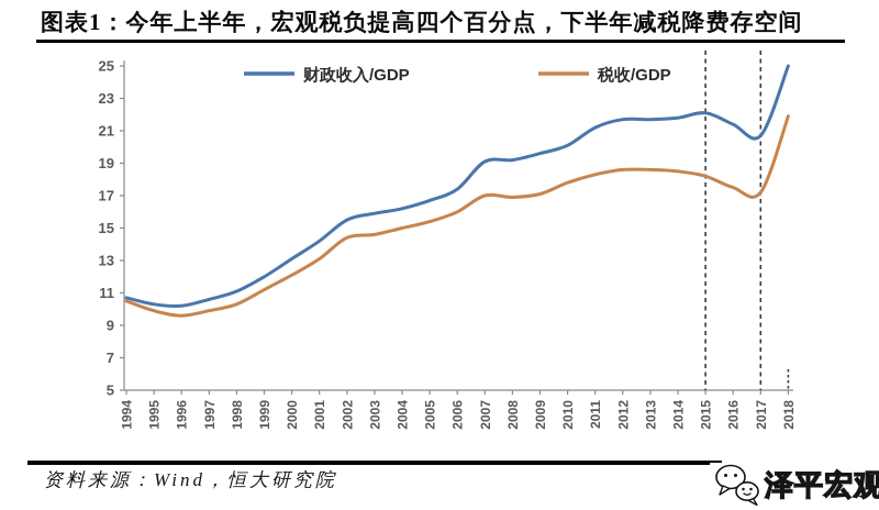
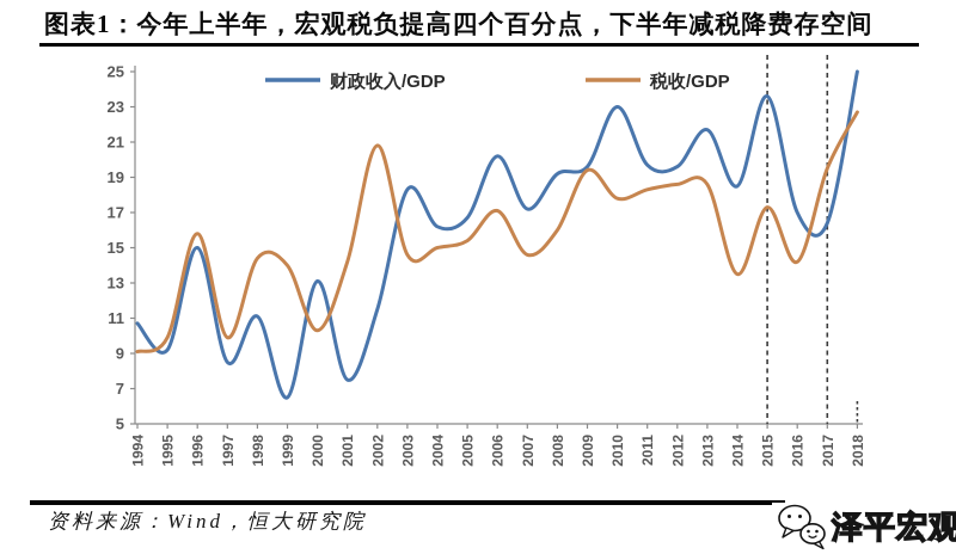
税收/GDP/1994: 10.5 -> 9.1
财政收入/GDP/1995: 10.3 -> 9.2
财政收入/GDP/1996: 10.2 -> 15.0
税收/GDP/1996: 9.6 -> 15.8
财政收入/GDP/1997: 10.6 -> 8.5
税收/GDP/1998: 10.3 -> 14.4
财政收入/GDP/1999: 12.0 -> 6.5
税收/GDP/1999: 11.2 -> 14.0
税收/GDP/2000: 12.1 -> 10.3
财政收入/GDP/2001: 14.2 -> 7.5
税收/GDP/2001: 13.1 -> 14.2
财政收入/GDP/2002: 15.5 -> 11.5
税收/GDP/2002: 14.4 -> 20.8
财政收入/GDP/2003: 15.9 -> 18.3
财政收入/GDP/2006: 17.4 -> 20.2
税收/GDP/2006: 16.0 -> 17.1
财政收入/GDP/2007: 19.1 -> 17.2
税收/GDP/2007: 17.0 -> 14.6
税收/GDP/2008: 16.9 -> 16.0
税收/GDP/2009: 17.1 -> 19.4
财政收入/GDP/2010: 20.1 -> 23.0
财政收入/GDP/2011: 21.2 -> 19.7
财政收入/GDP/2012: 21.7 -> 19.6
财政收入/GDP/2014: 21.8 -> 18.5
税收/GDP/2014: 18.5 -> 13.5
财政收入/GDP/2015: 22.1 -> 23.6
税收/GDP/2015: 18.2 -> 17.3
财政收入/GDP/2016: 21.4 -> 17.0
税收/GDP/2016: 17.5 -> 14.2
财政收入/GDP/2017: 20.7 -> 16.4
税收/GDP/2017: 17.2 -> 19.5
税收/GDP/2018: 21.9 -> 22.7
